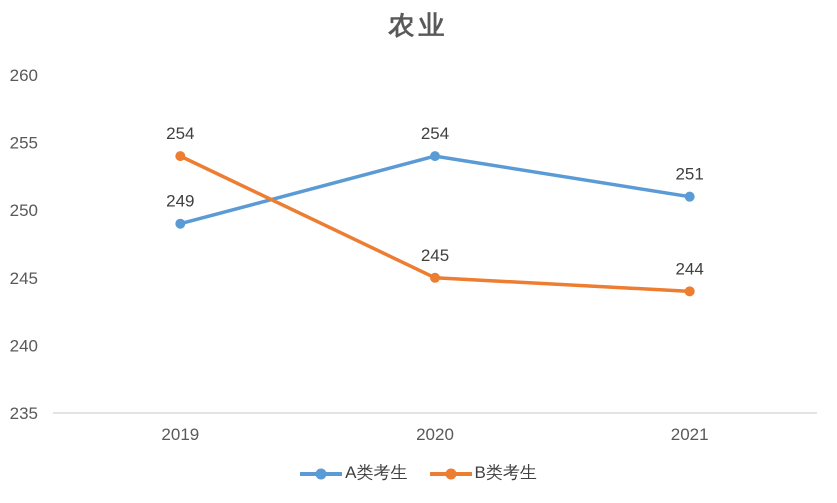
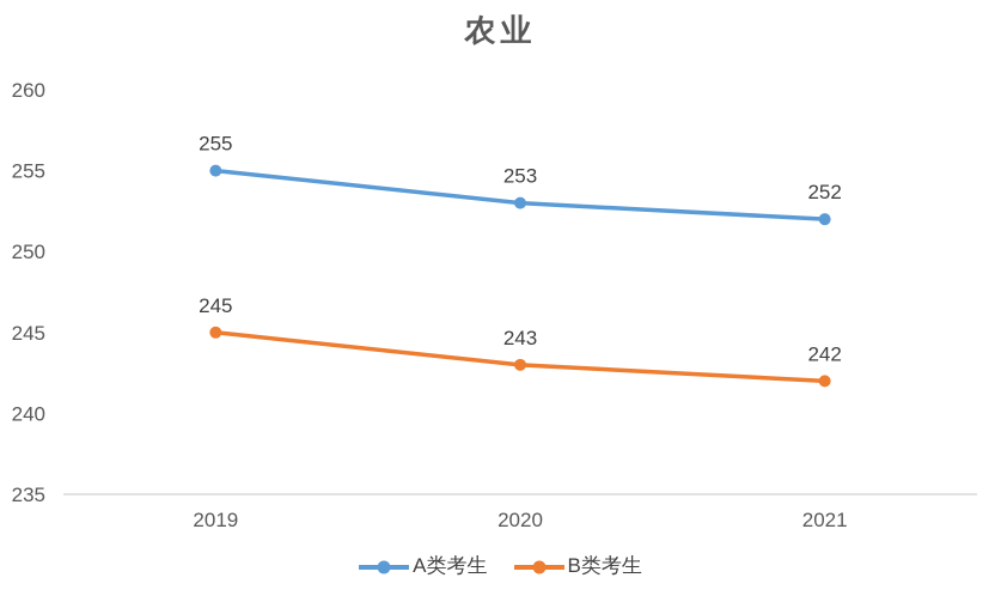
A类考生/2019: 249 -> 255
B类考生/2019: 254 -> 245
A类考生/2020: 254 -> 253
B类考生/2020: 245 -> 243
A类考生/2021: 251 -> 252
B类考生/2021: 244 -> 242
